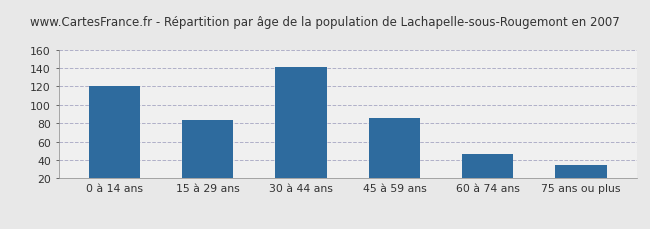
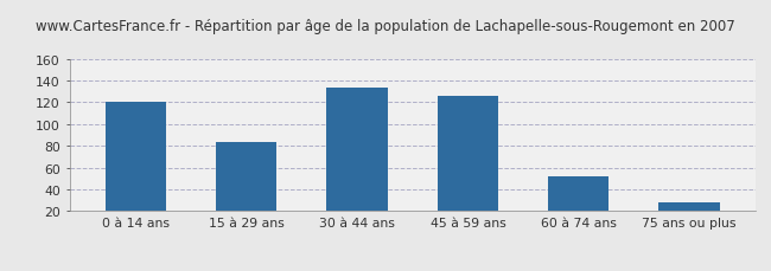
30 à 44 ans: 141 -> 134
45 à 59 ans: 86 -> 126
60 à 74 ans: 46 -> 52
75 ans ou plus: 35 -> 28
